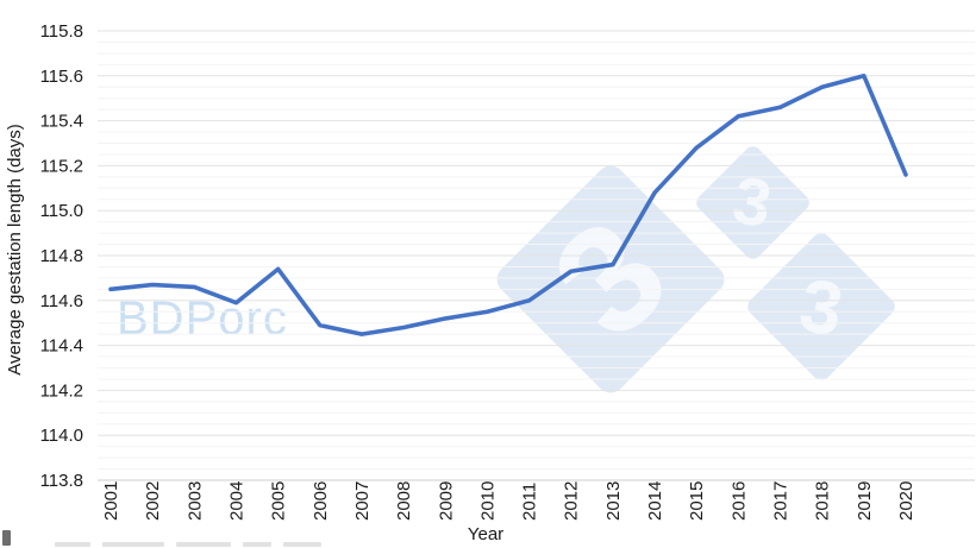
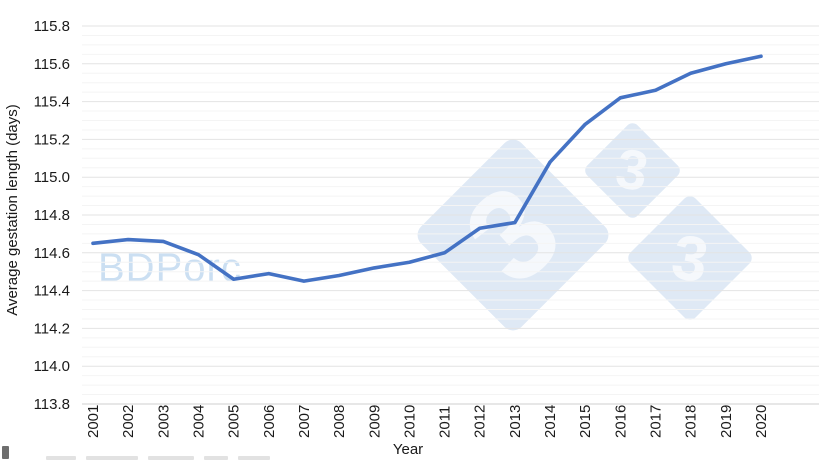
2005: 114.74 -> 114.46
2020: 115.16 -> 115.64
